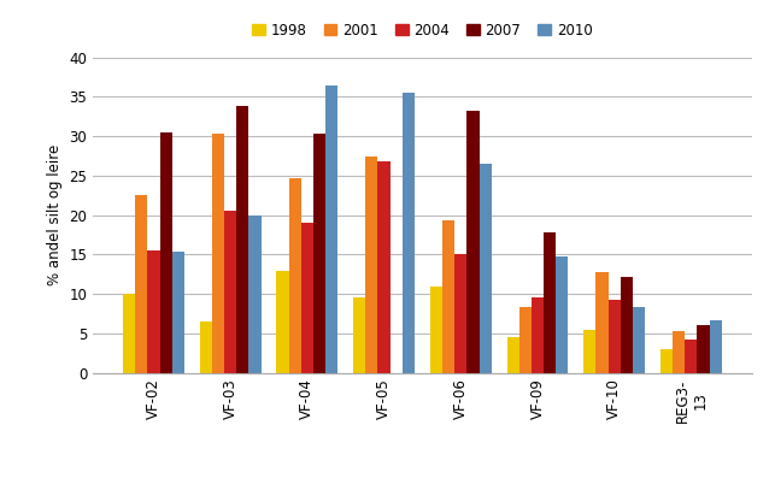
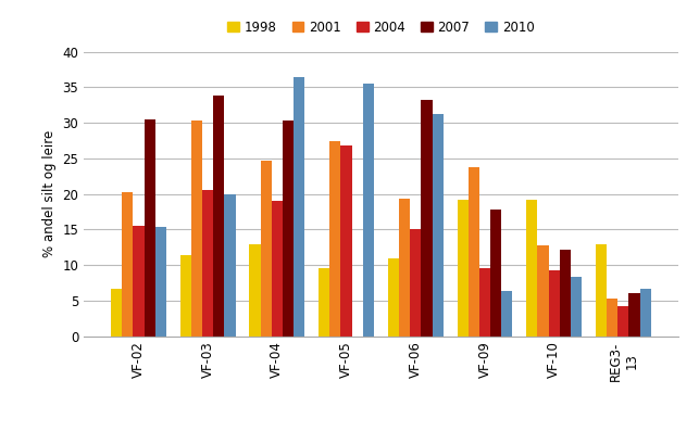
1998/VF-02: 10.0 -> 6.6
2001/VF-02: 22.5 -> 20.2
1998/VF-03: 6.5 -> 11.4
2010/VF-06: 26.5 -> 31.2
1998/VF-09: 4.5 -> 19.2
2001/VF-09: 8.3 -> 23.8
2010/VF-09: 14.7 -> 6.4
1998/VF-10: 5.5 -> 19.2
1998/REG3- 13: 3.0 -> 13.0
